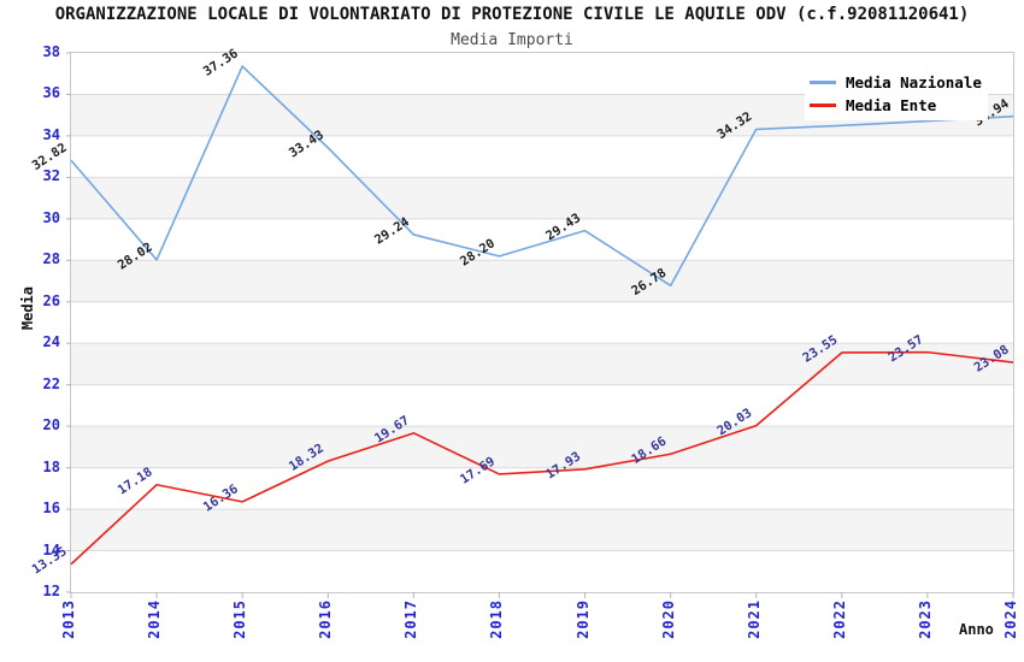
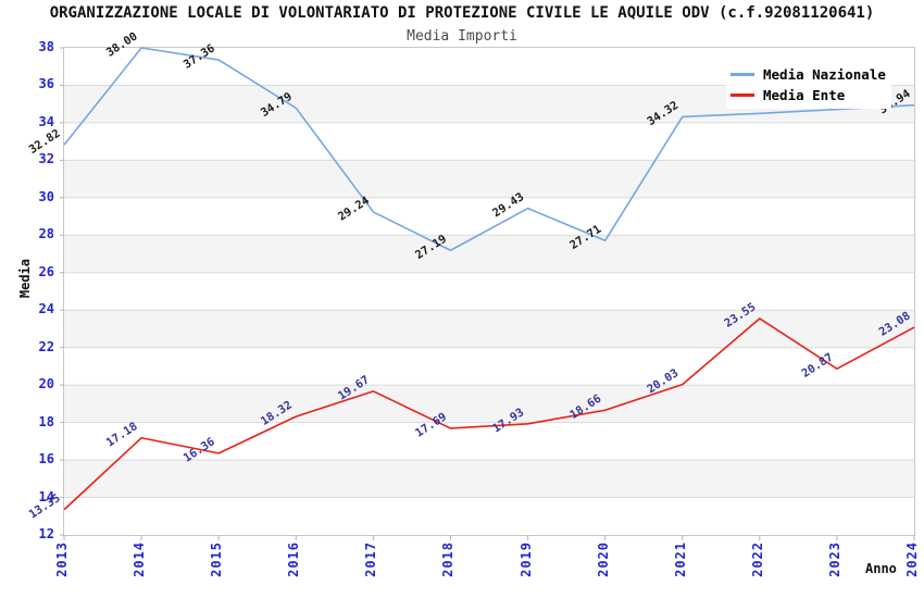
Media Nazionale/2014: 28.02 -> 38.00
Media Nazionale/2016: 33.43 -> 34.79
Media Nazionale/2018: 28.20 -> 27.19
Media Nazionale/2020: 26.78 -> 27.71
Media Ente/2023: 23.57 -> 20.87
